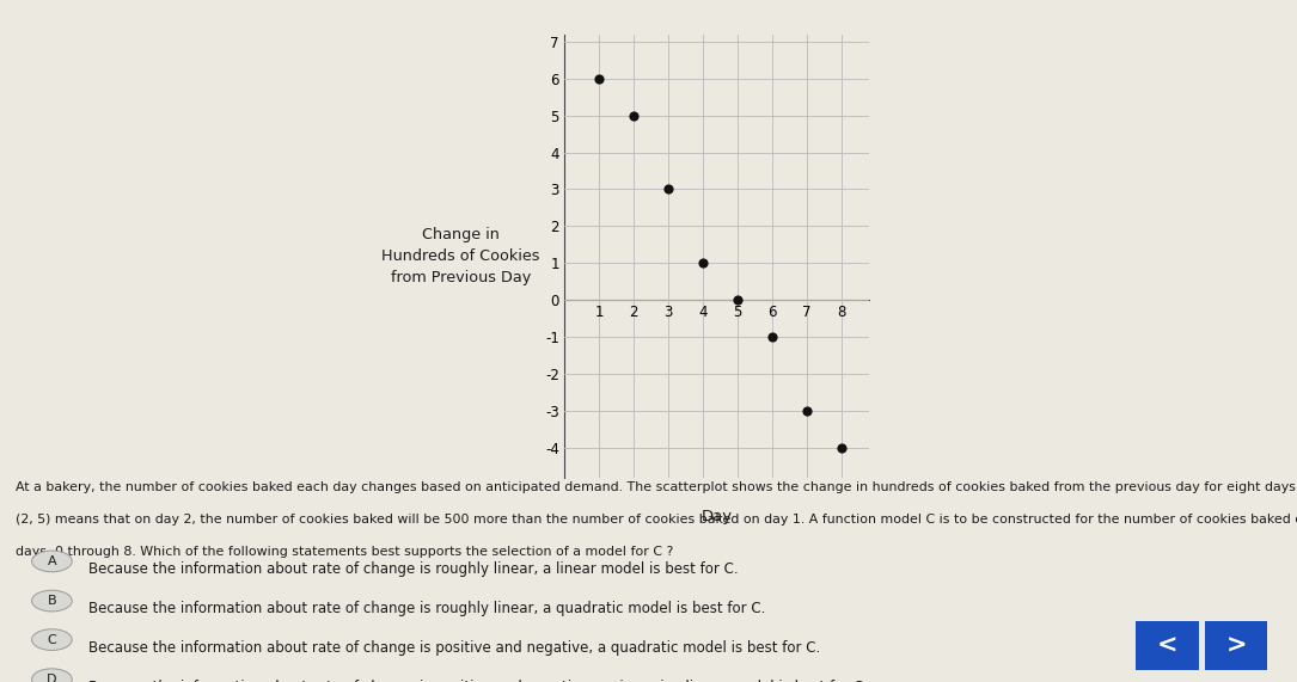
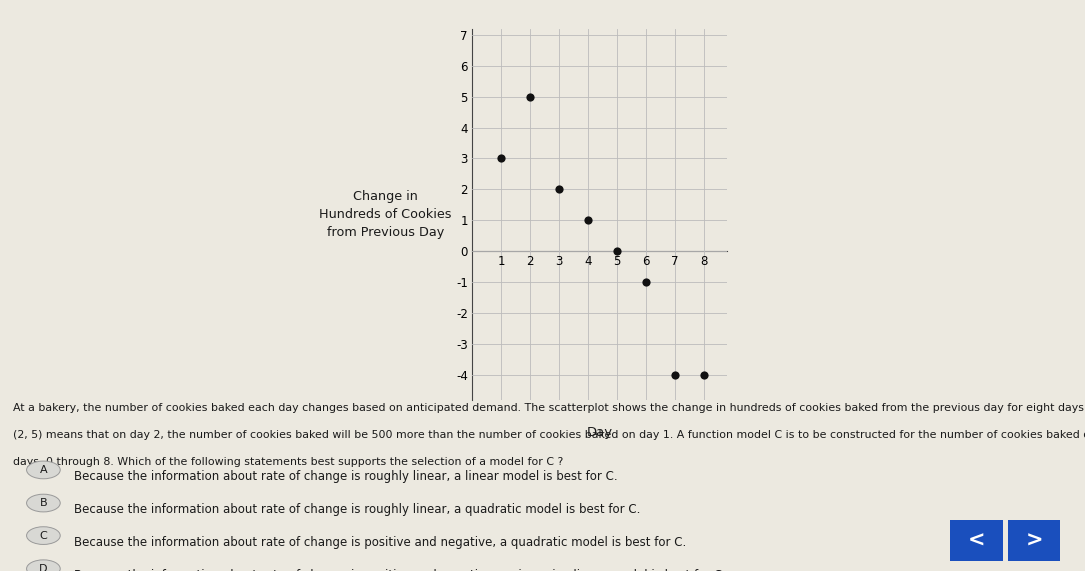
1: 6 -> 3
3: 3 -> 2
7: -3 -> -4
